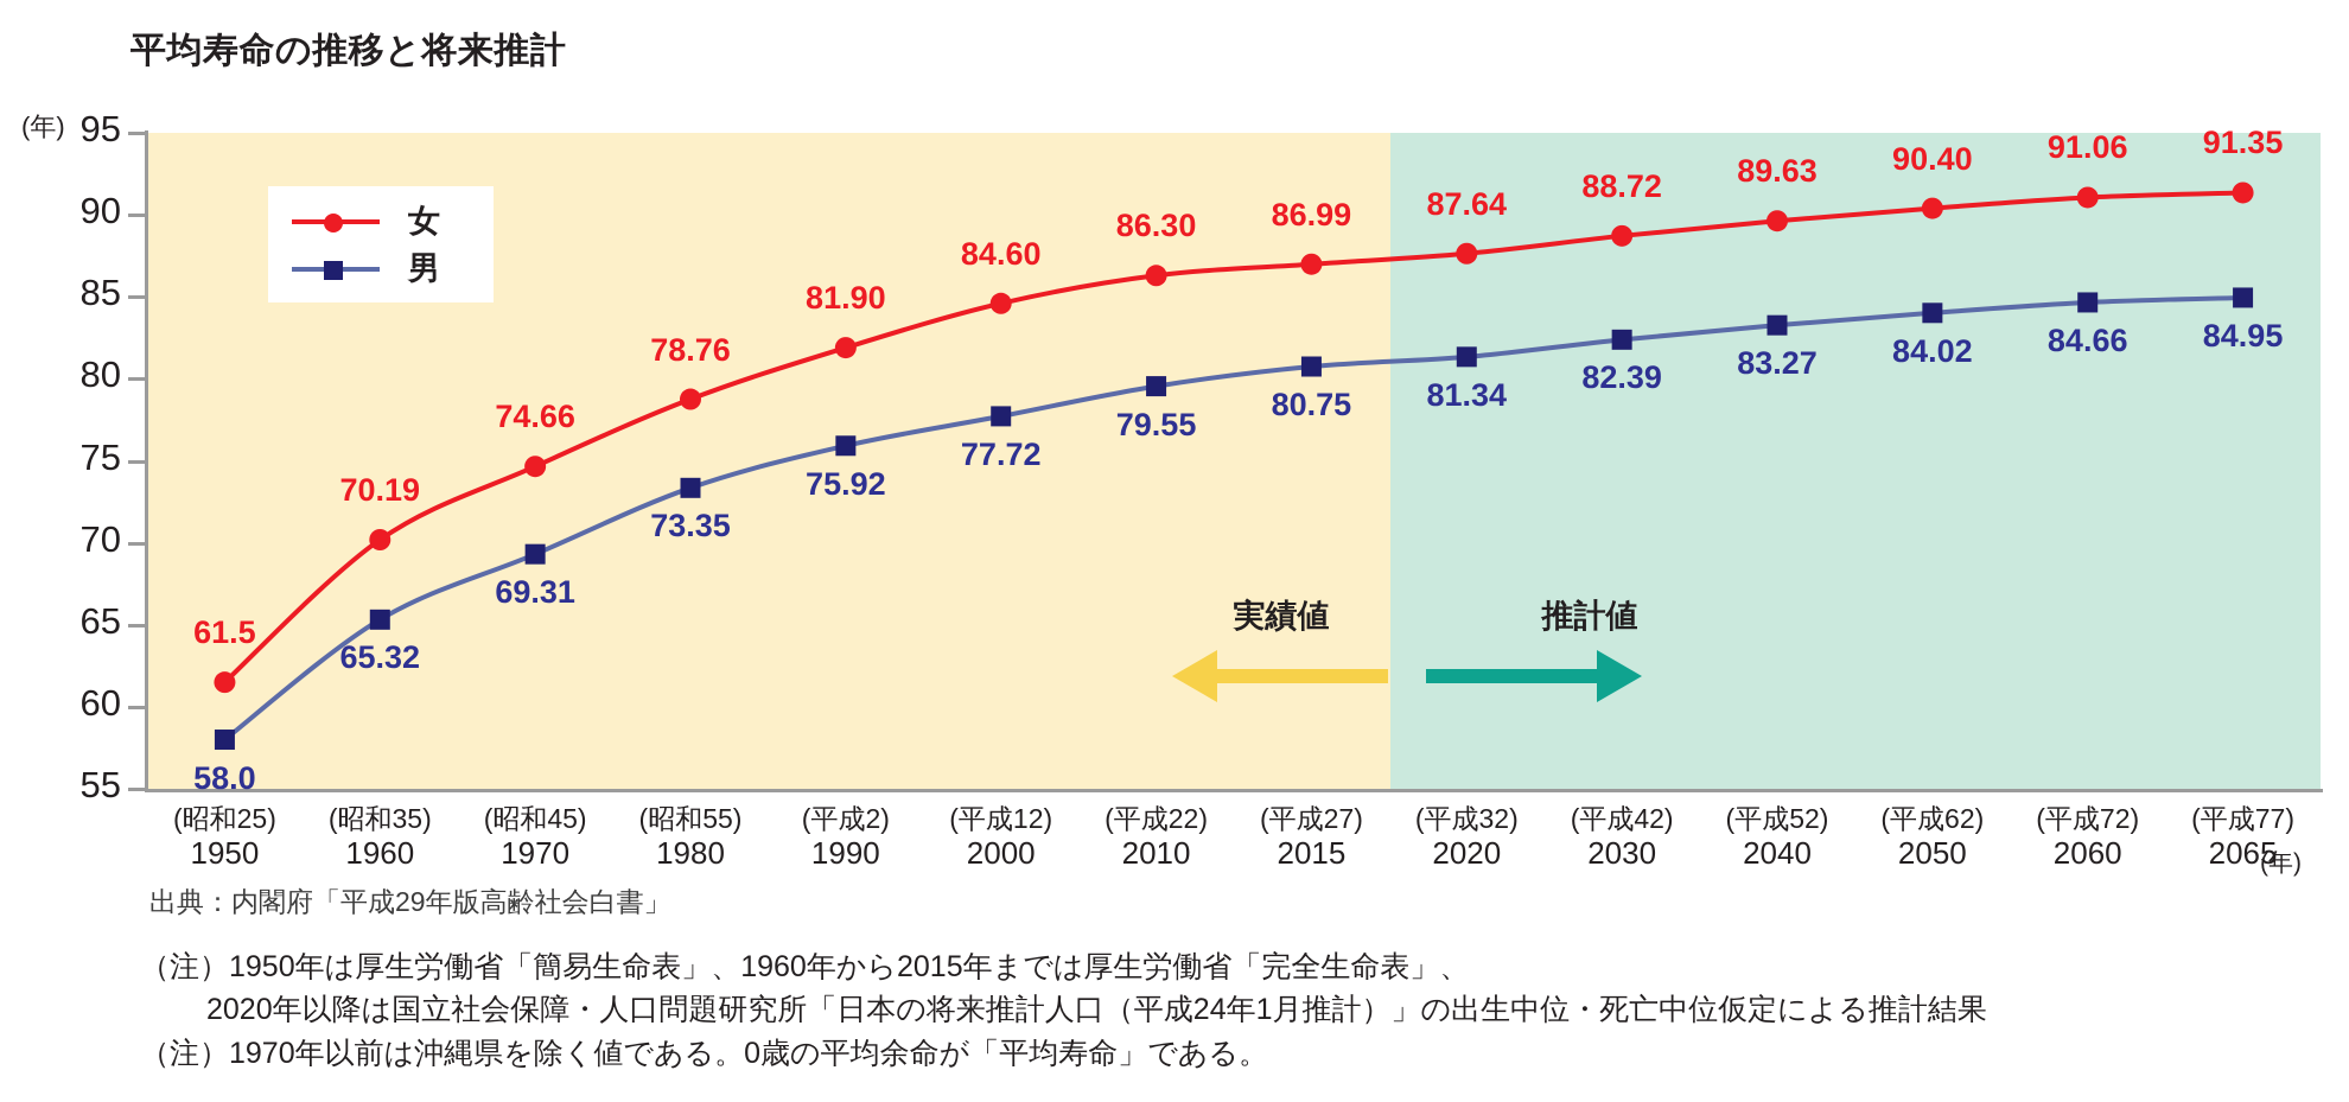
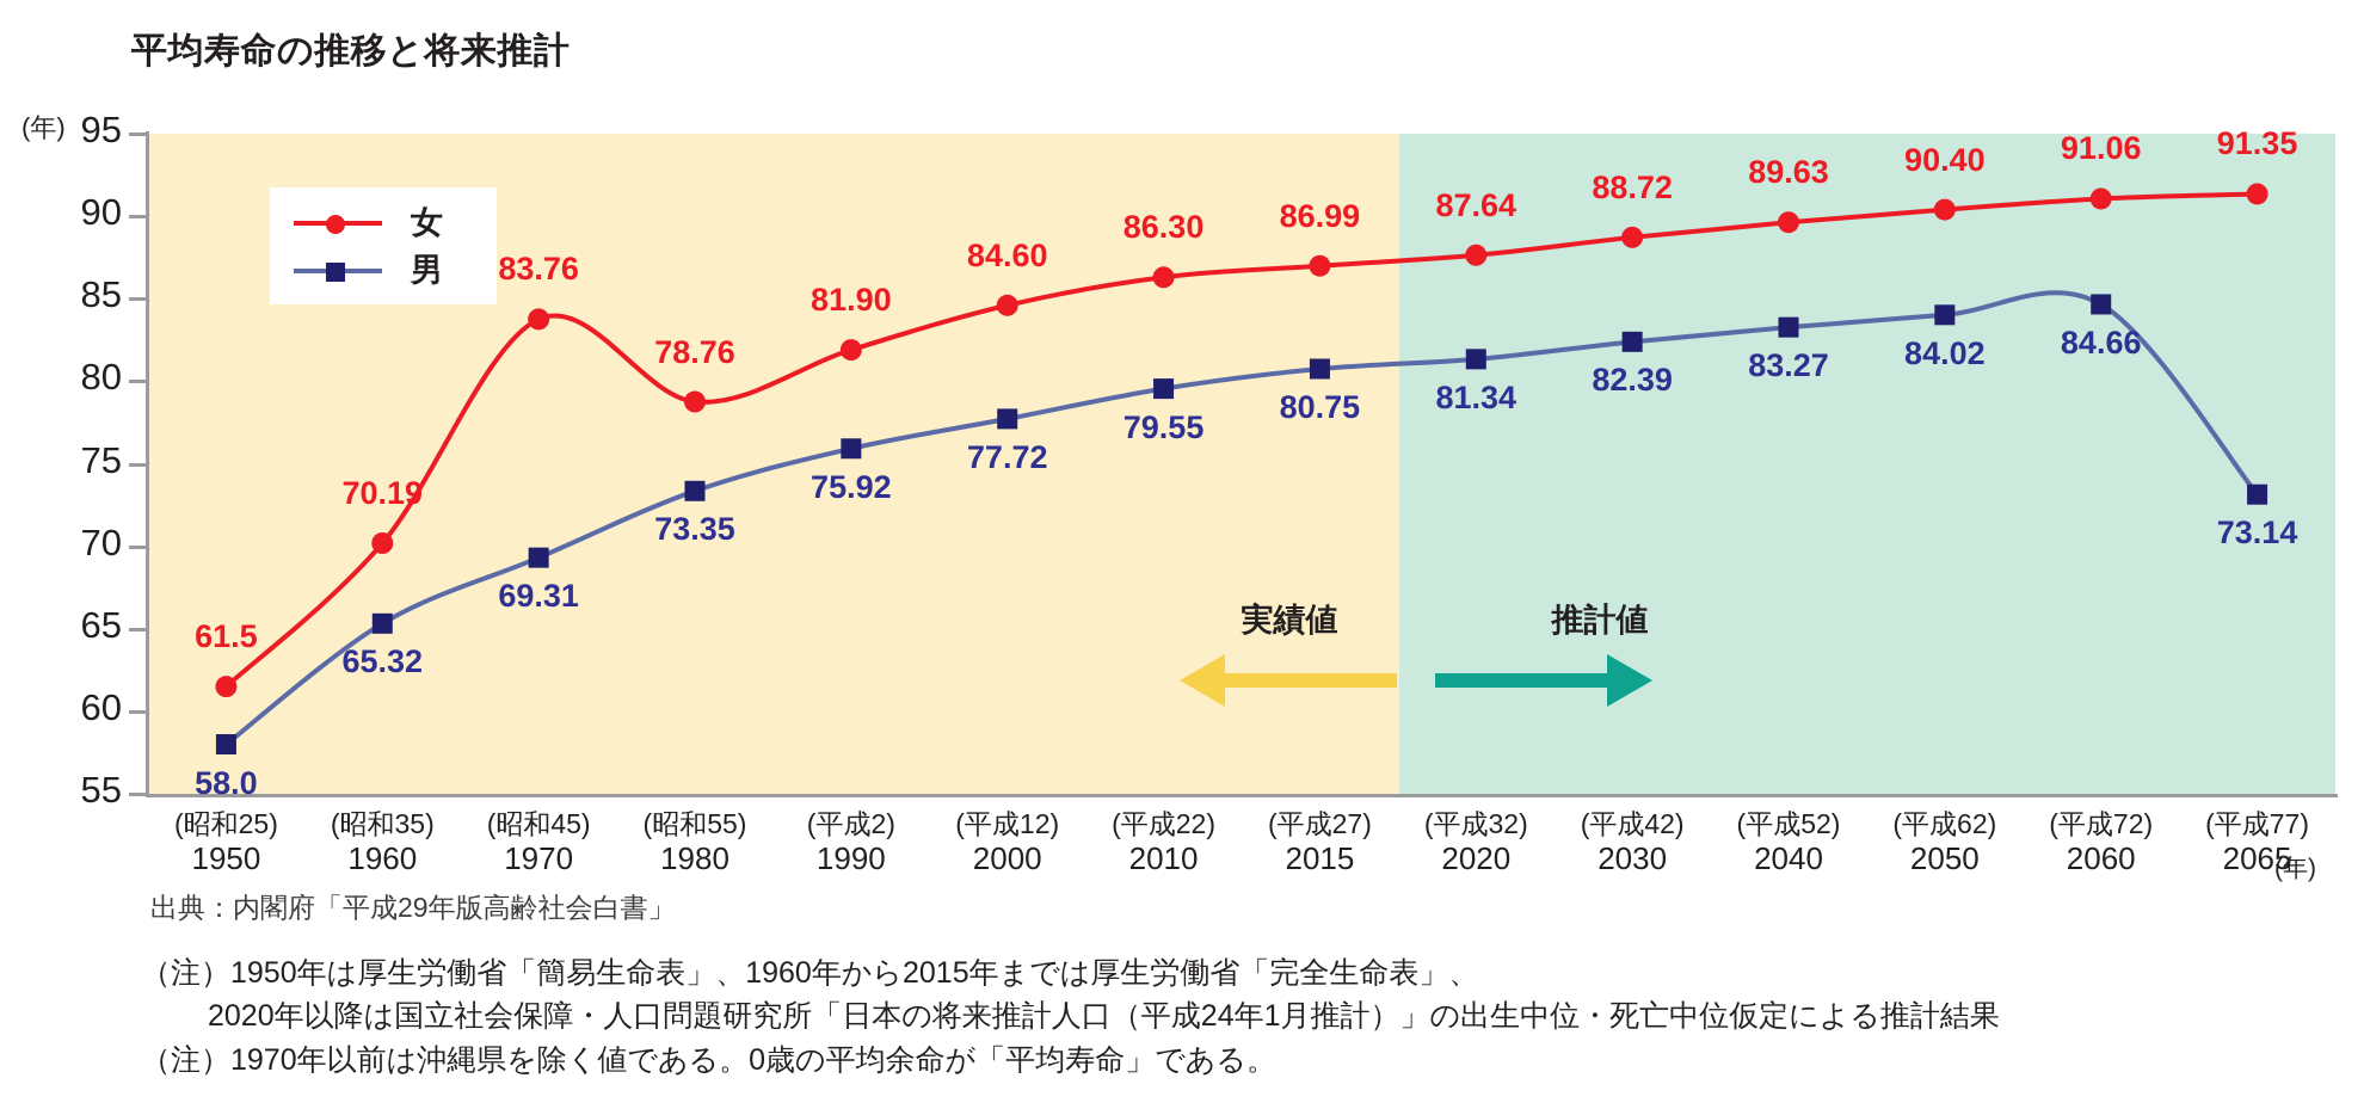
女/1970: 74.66 -> 83.76
男/2065: 84.95 -> 73.14
